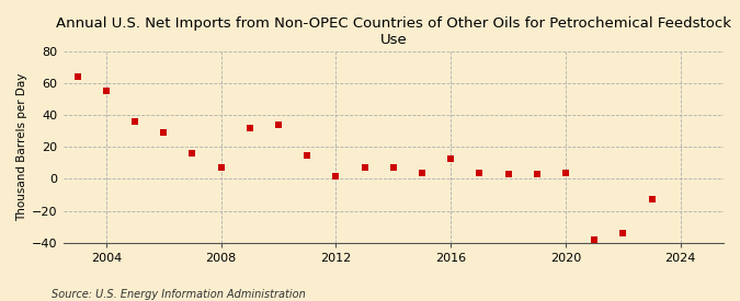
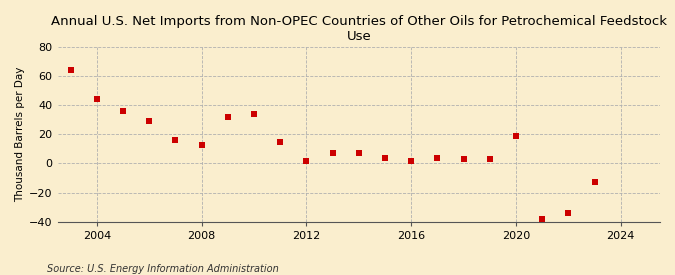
2004: 55 -> 44
2008: 7 -> 13
2016: 13 -> 2
2020: 4 -> 19
